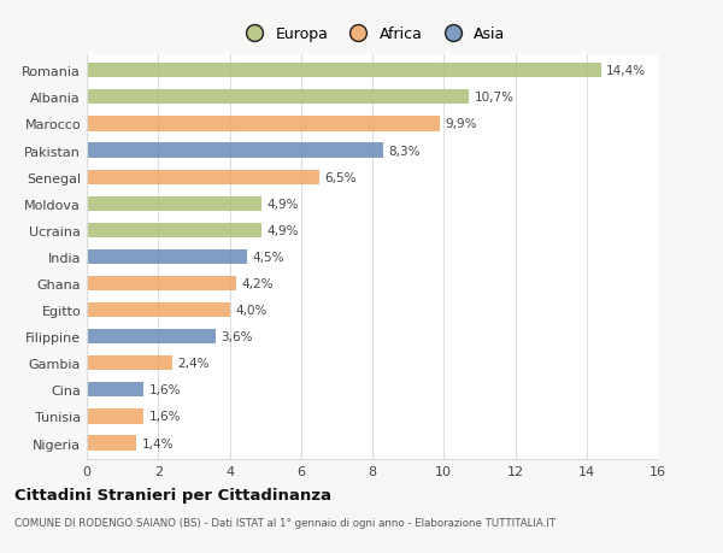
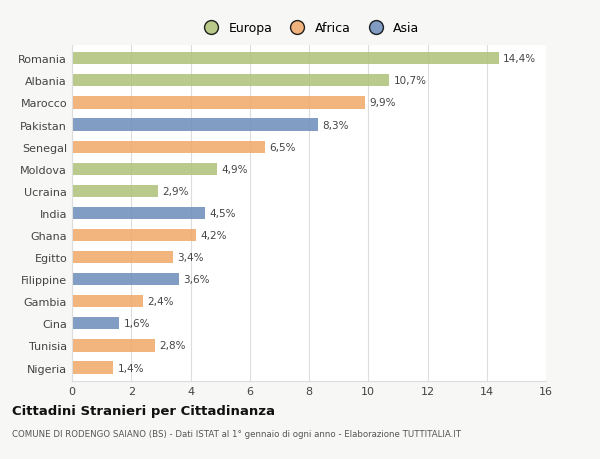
Ucraina: 4,9% -> 2,9%
Egitto: 4,0% -> 3,4%
Tunisia: 1,6% -> 2,8%
